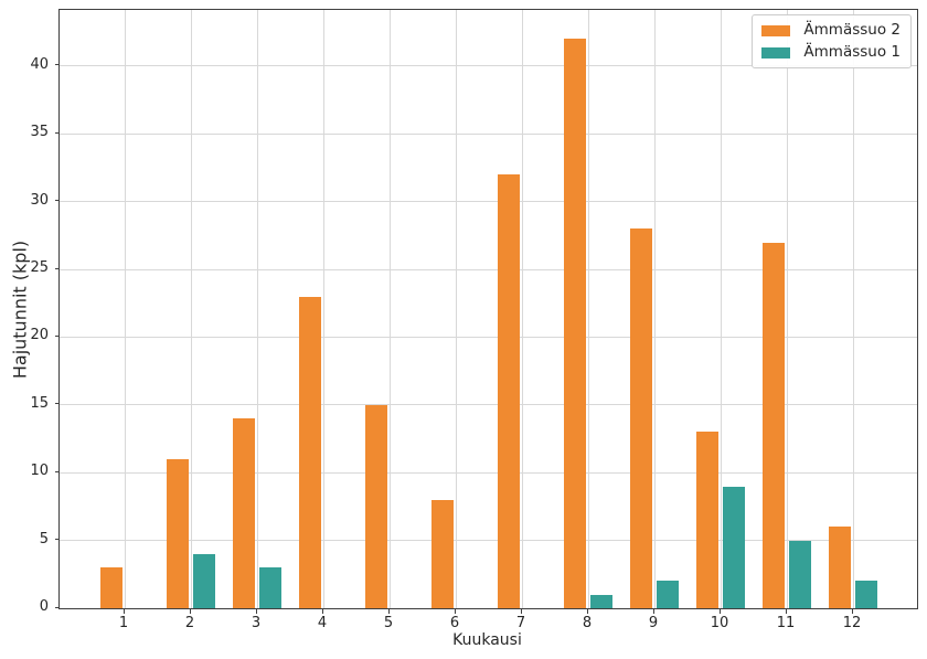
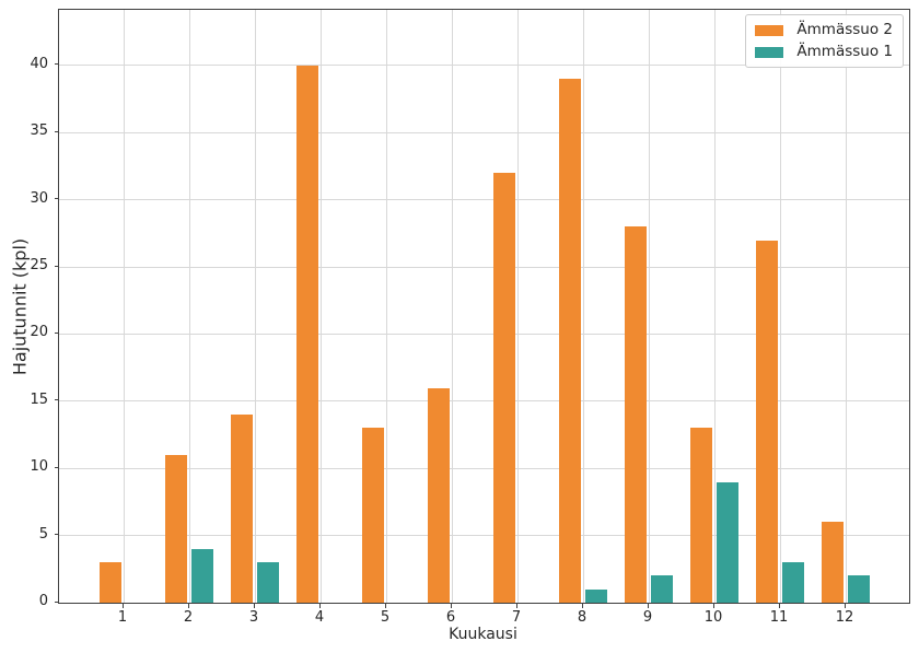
Ämmässuo 2/4: 23 -> 40
Ämmässuo 2/5: 15 -> 13
Ämmässuo 2/6: 8 -> 16
Ämmässuo 2/8: 42 -> 39
Ämmässuo 1/11: 5 -> 3
